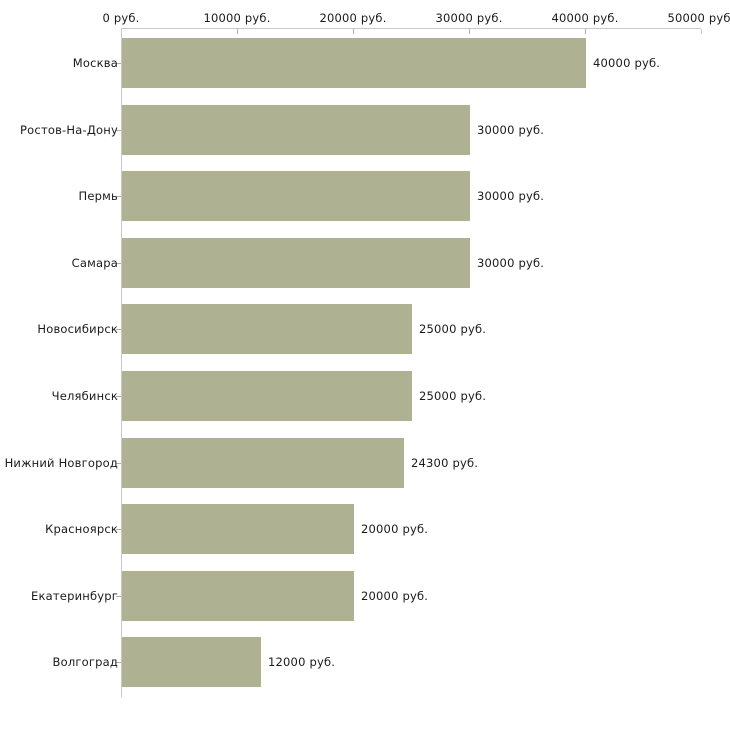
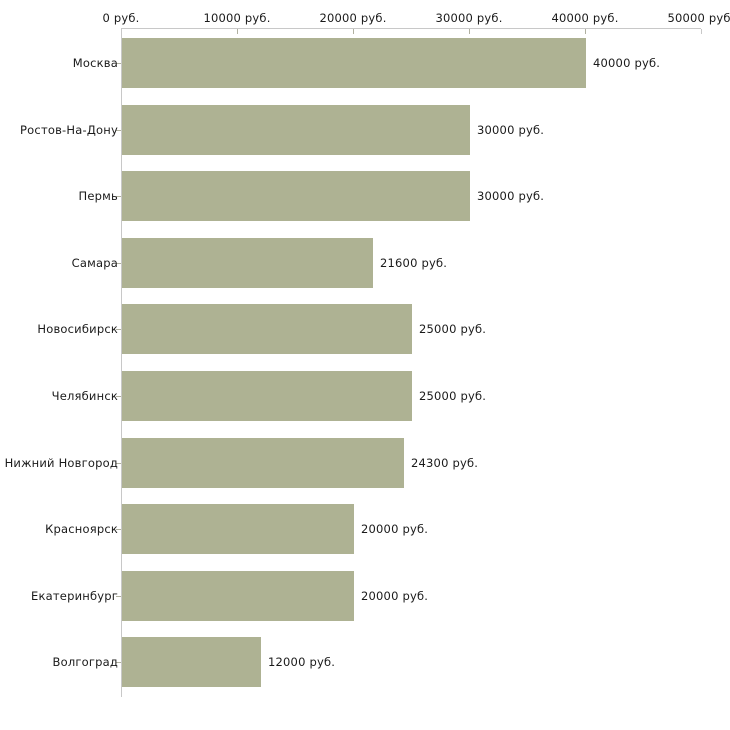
Самара: 30000 -> 21600
